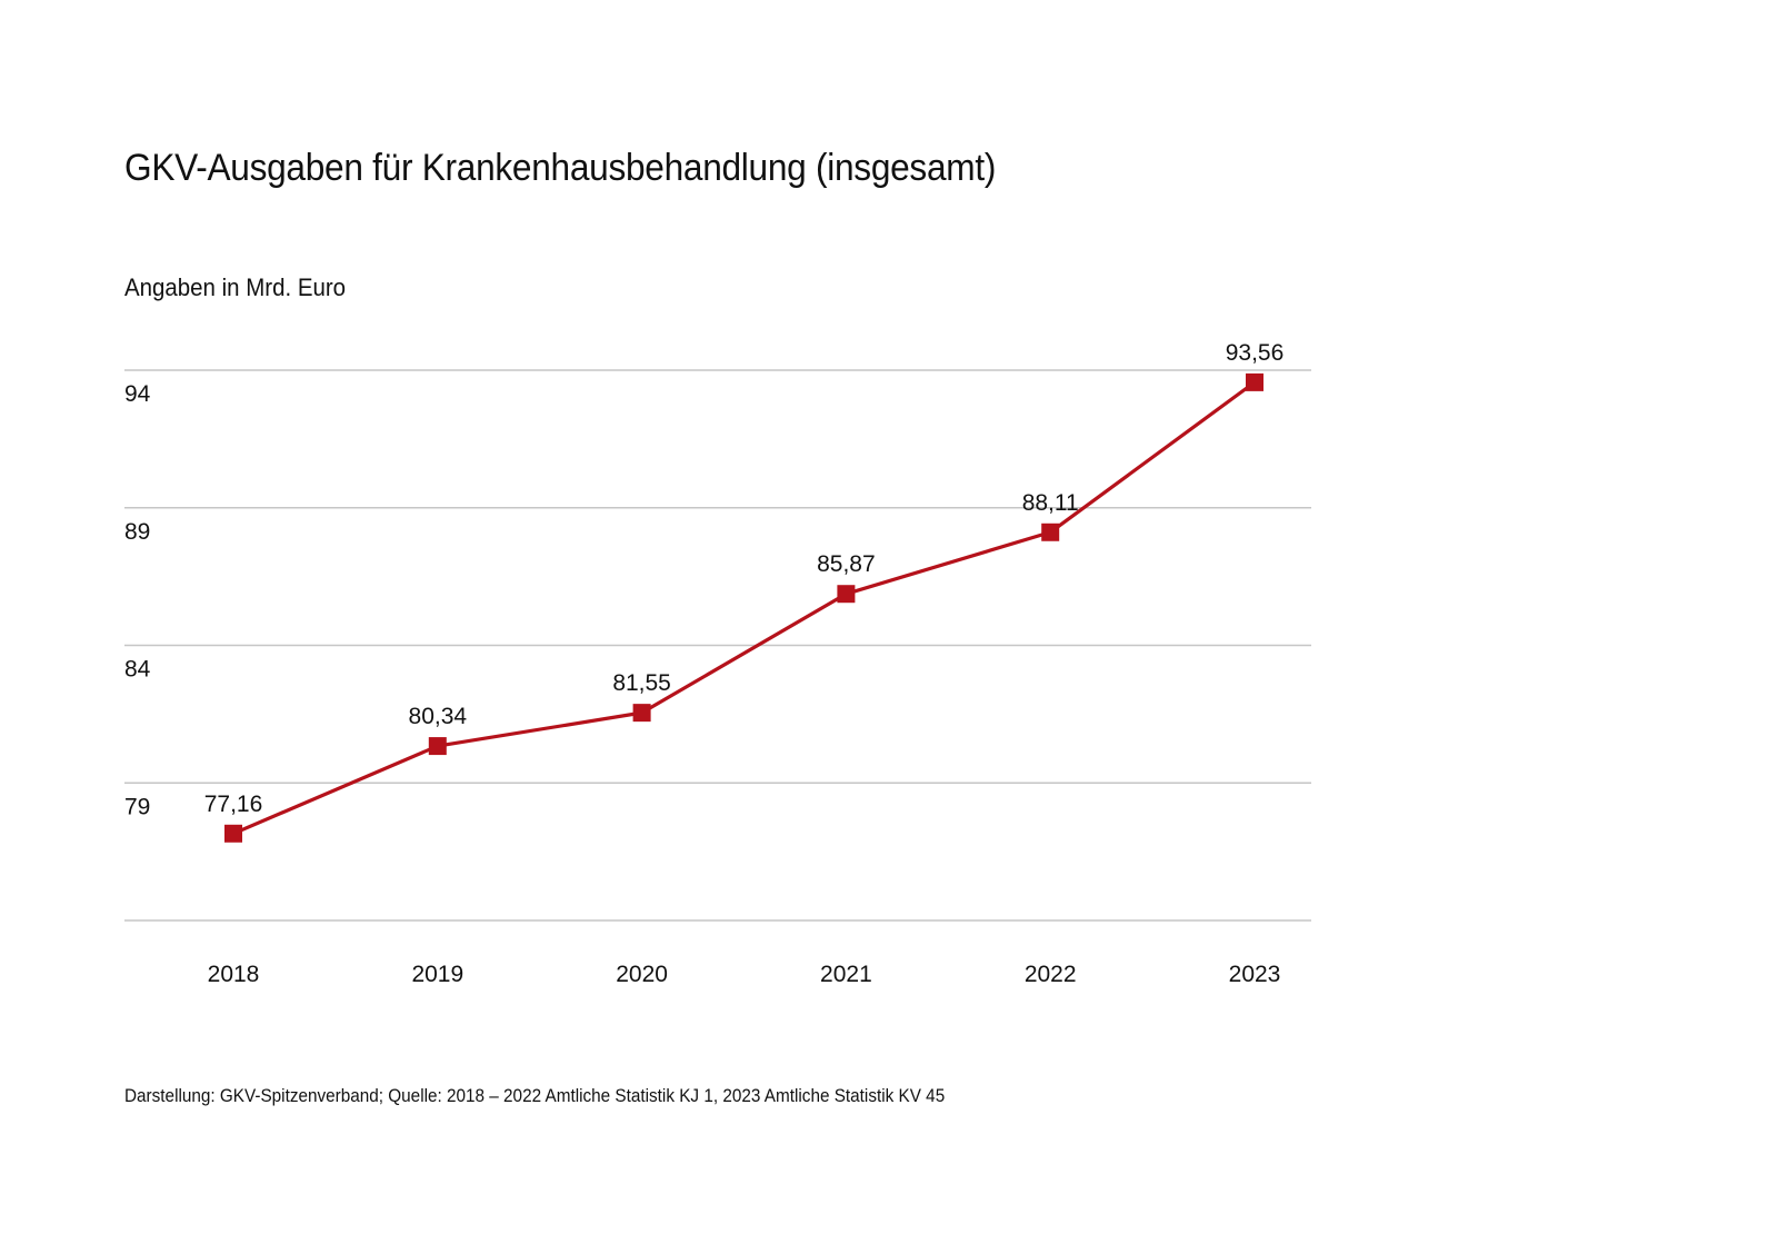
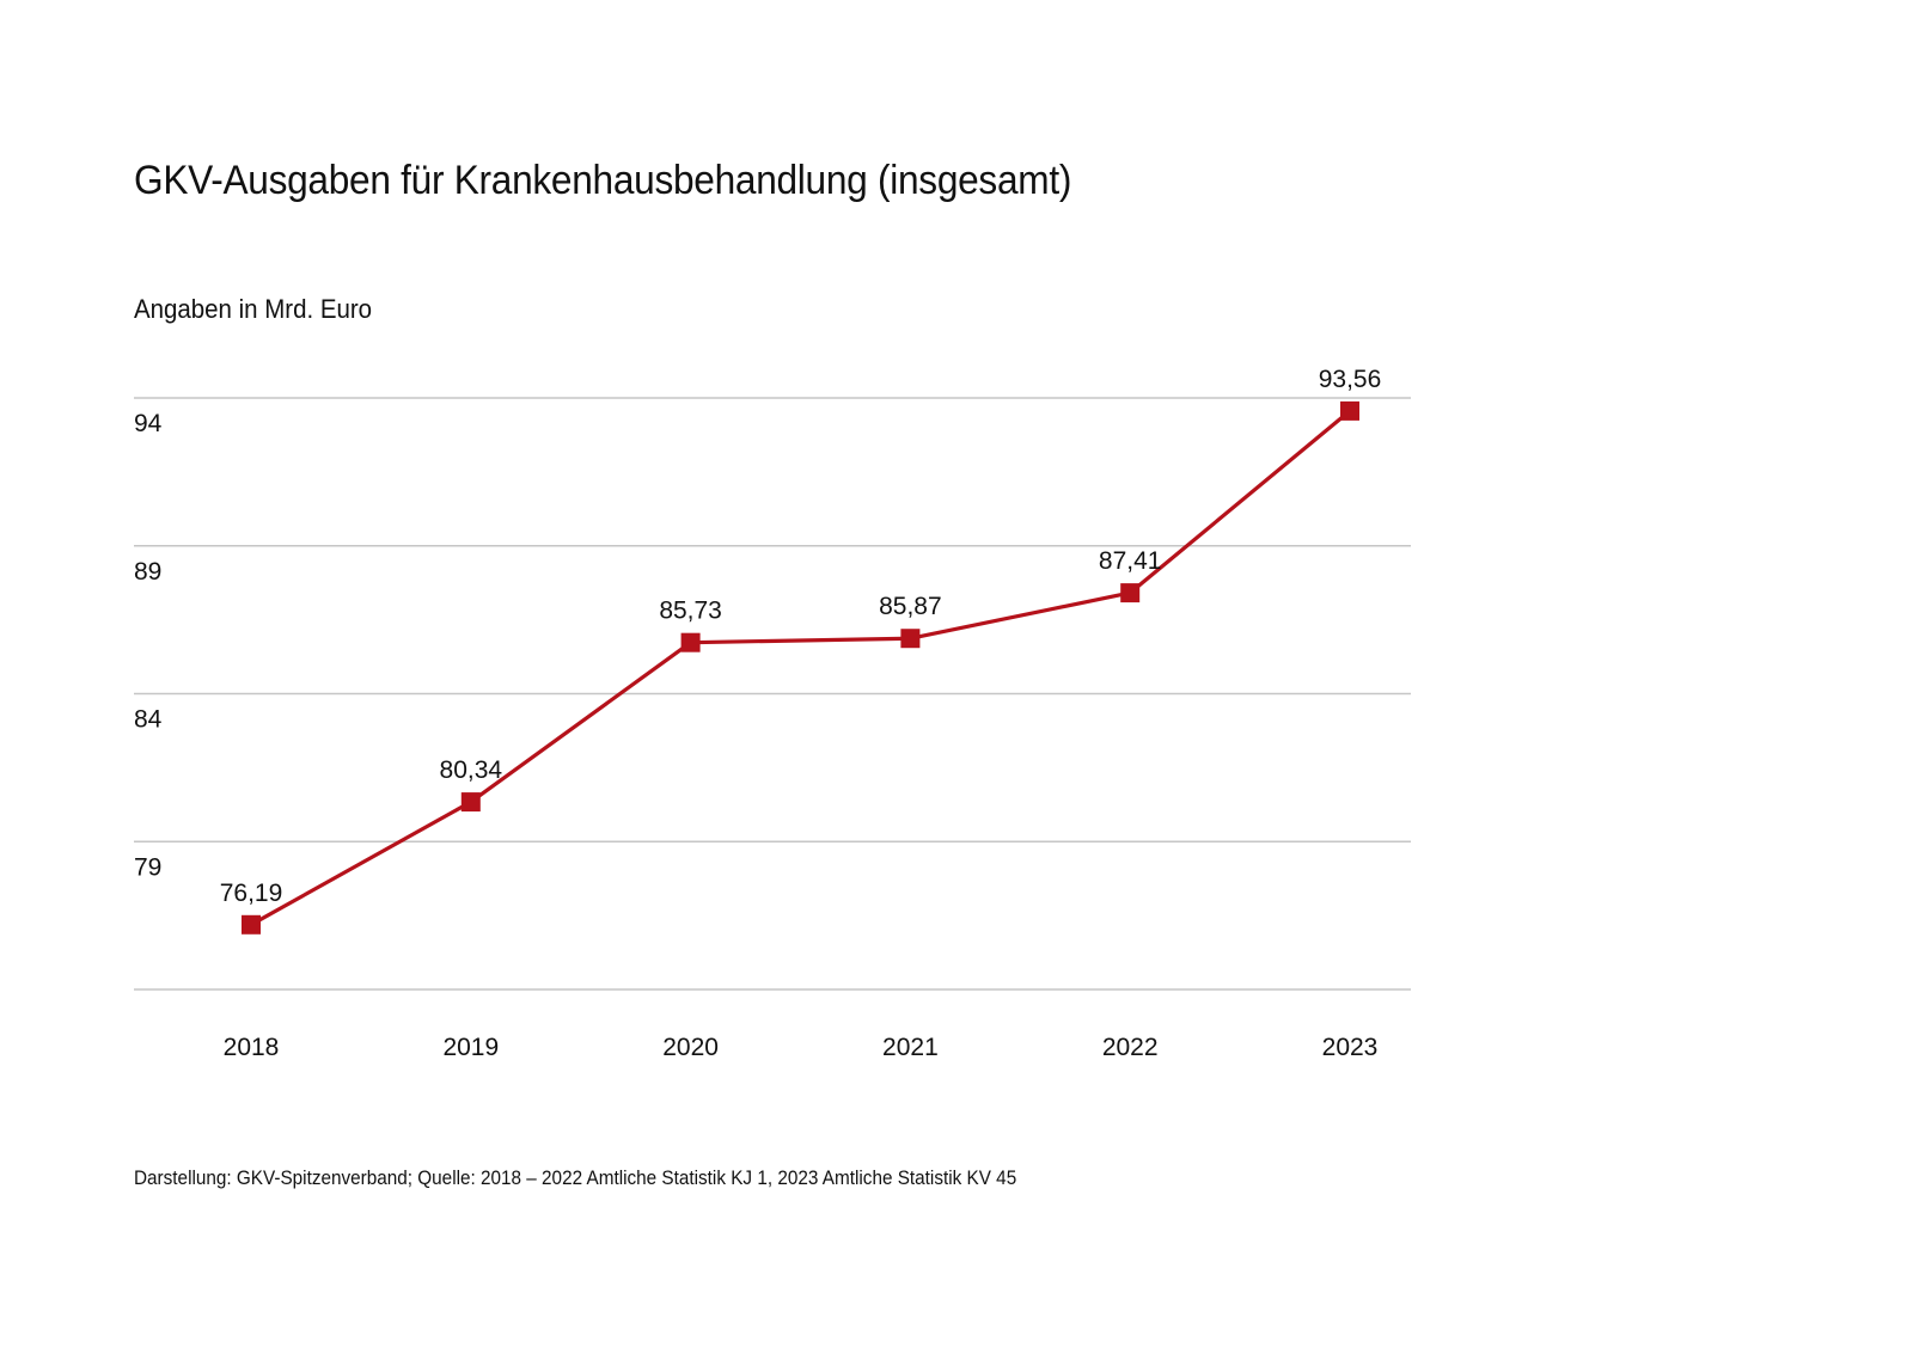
2018: 77,16 -> 76,19
2020: 81,55 -> 85,73
2022: 88,11 -> 87,41
